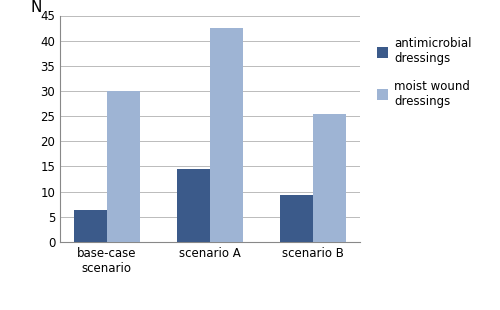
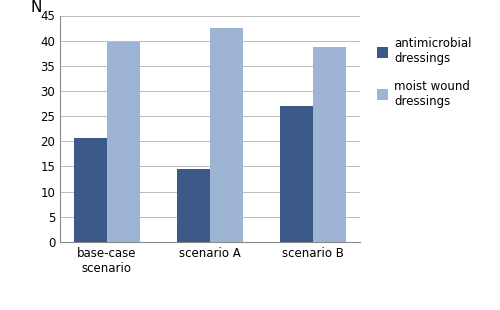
antimicrobial dressings/base-case scenario: 6.4 -> 20.7
moist wound dressings/base-case scenario: 30.0 -> 39.7
antimicrobial dressings/scenario B: 9.4 -> 27.0
moist wound dressings/scenario B: 25.4 -> 38.7
